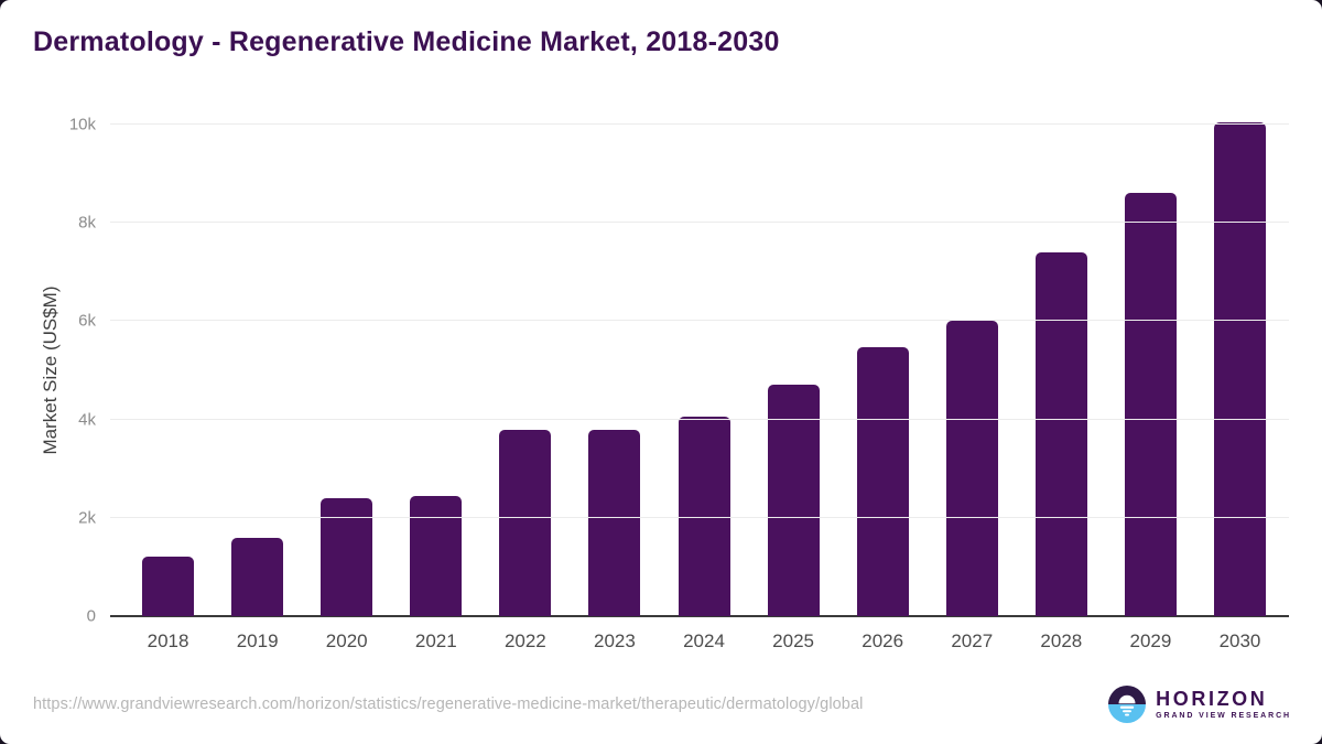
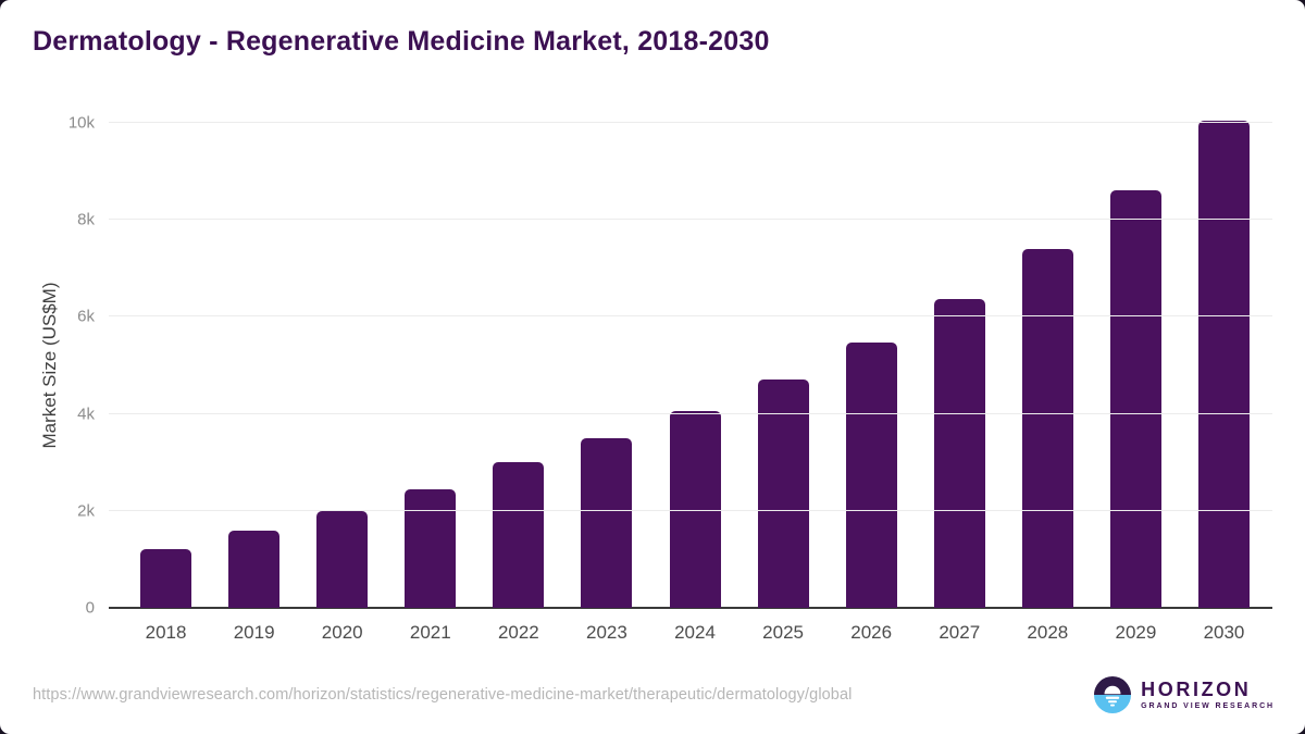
2020: 2.4k -> 2.0k
2022: 3.8k -> 3.0k
2023: 3.8k -> 3.5k
2027: 6.0k -> 6.4k
